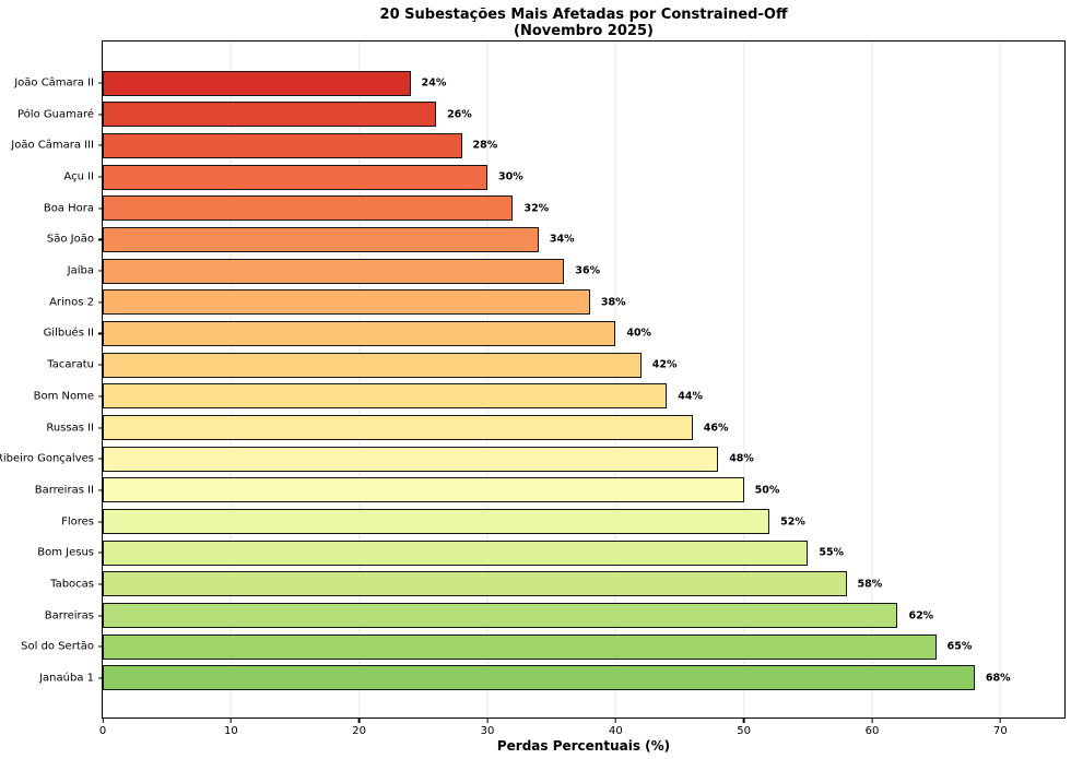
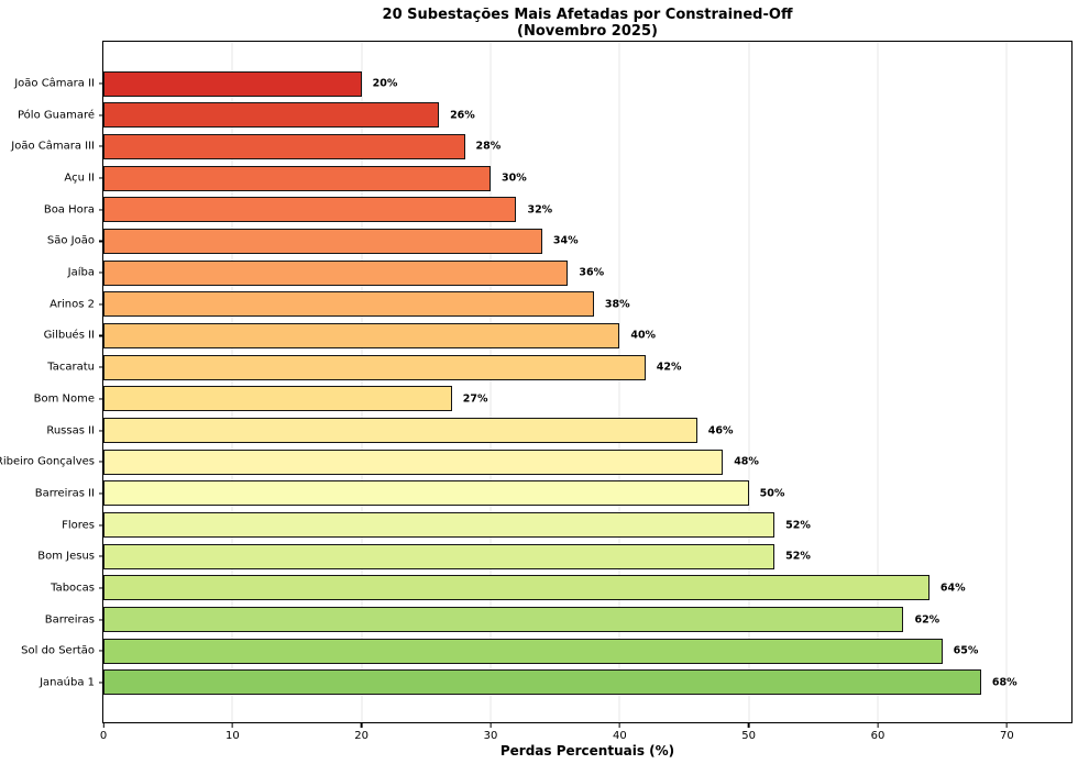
João Câmara II: 24% -> 20%
Bom Nome: 44% -> 27%
Bom Jesus: 55% -> 52%
Tabocas: 58% -> 64%
